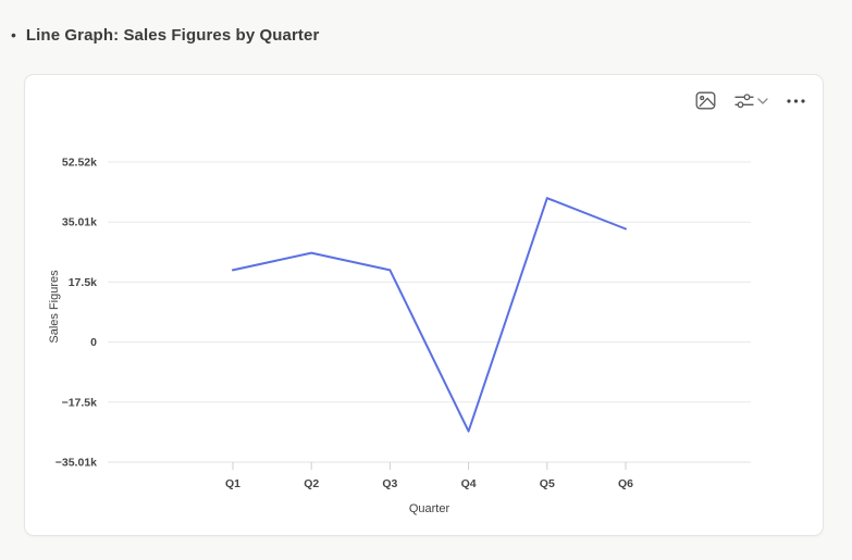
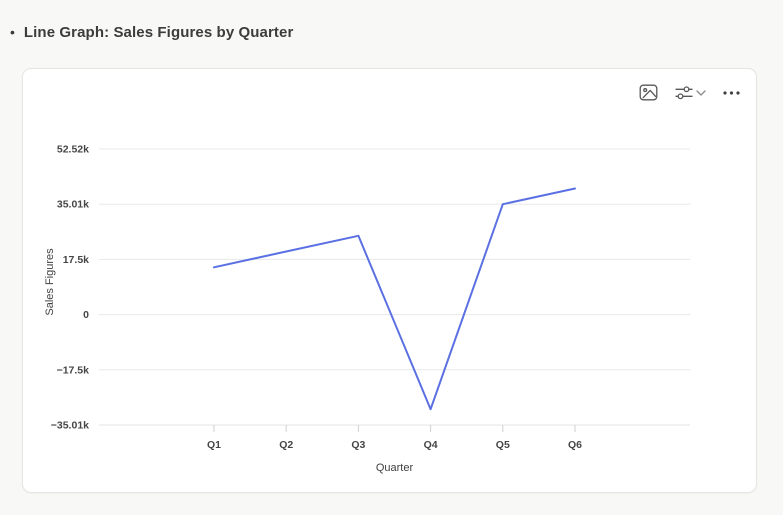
Q1: 21k -> 15k
Q2: 26k -> 20k
Q3: 21k -> 25k
Q4: -26k -> -30k
Q5: 42k -> 35k
Q6: 33k -> 40k
